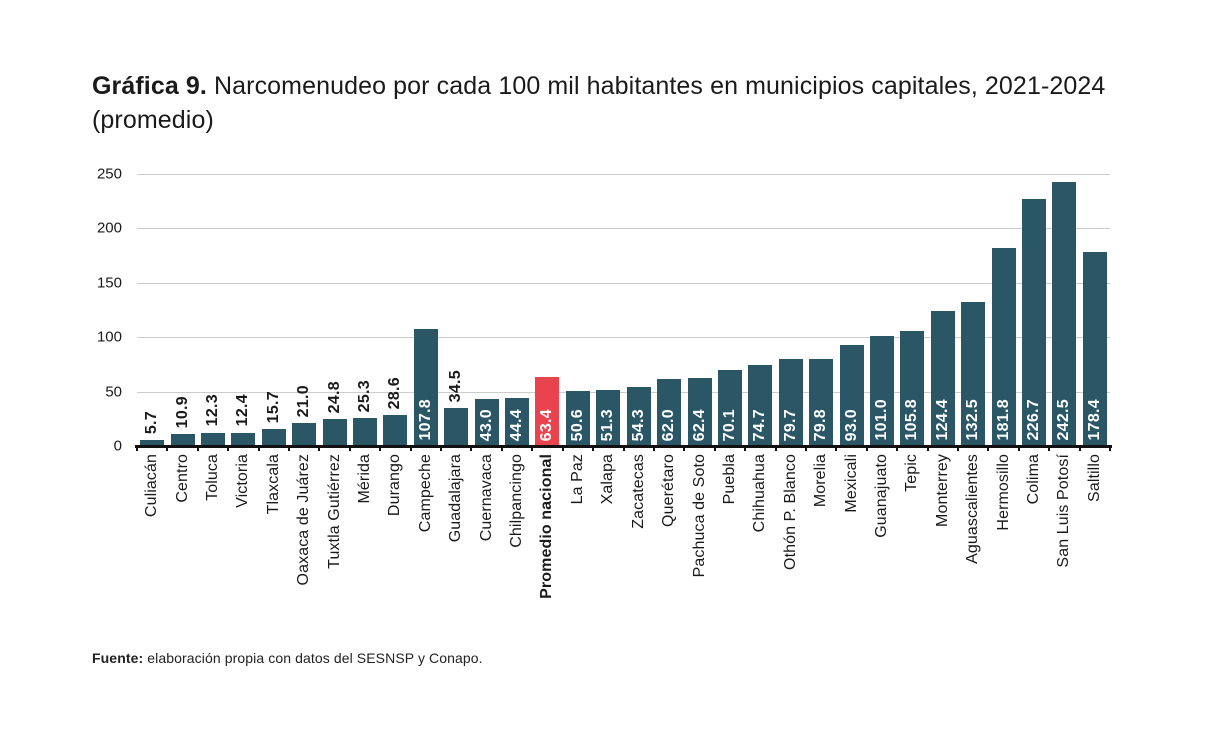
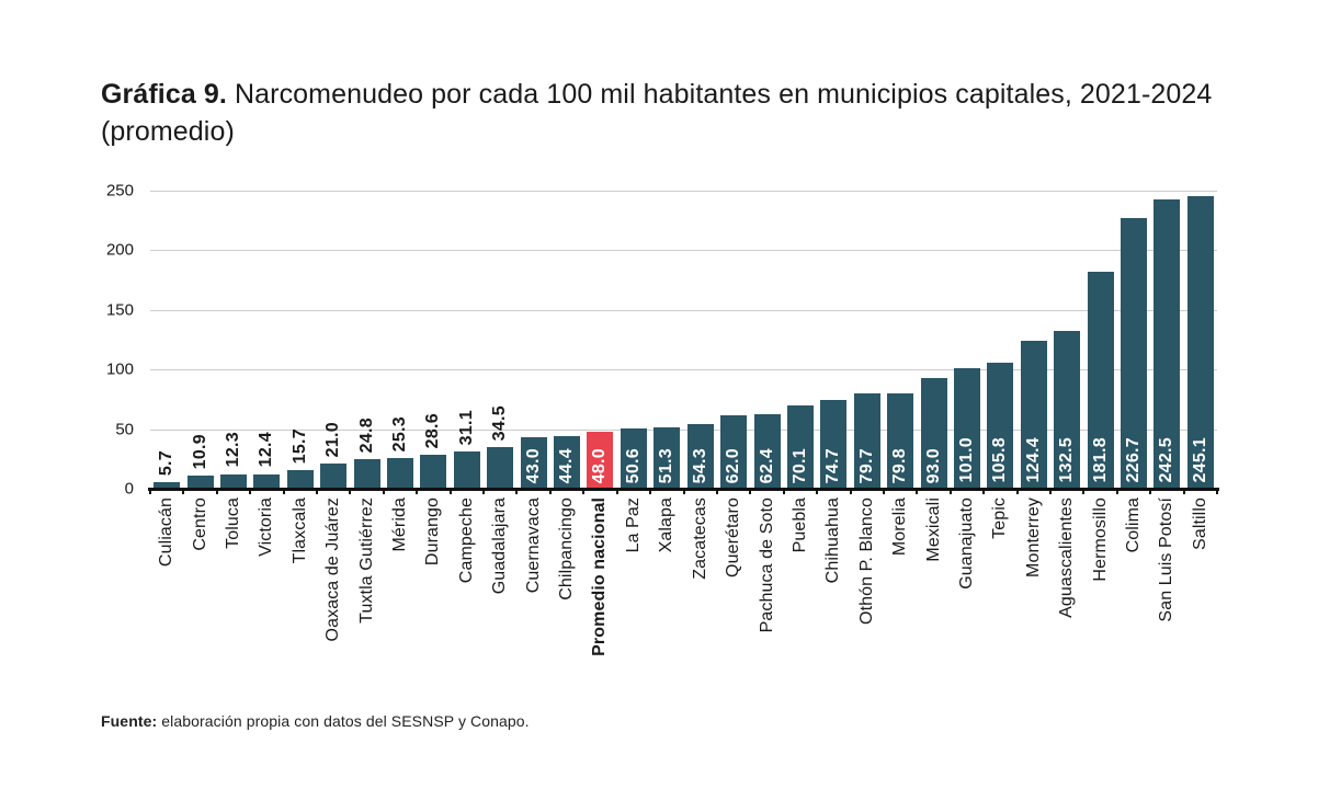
Campeche: 107.8 -> 31.1
Promedio nacional: 63.4 -> 48.0
Saltillo: 178.4 -> 245.1
